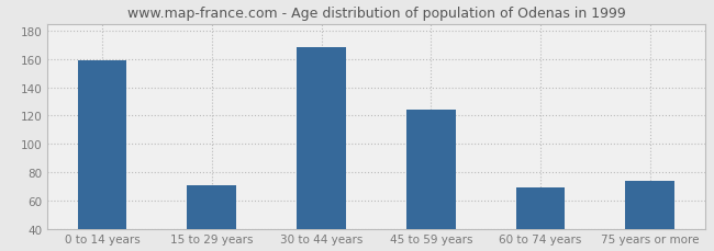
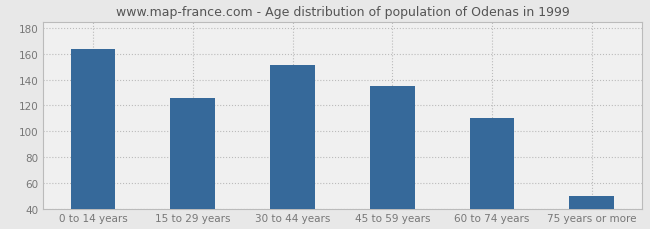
0 to 14 years: 159 -> 164
15 to 29 years: 71 -> 126
30 to 44 years: 168 -> 151
45 to 59 years: 124 -> 135
60 to 74 years: 69 -> 110
75 years or more: 74 -> 50
